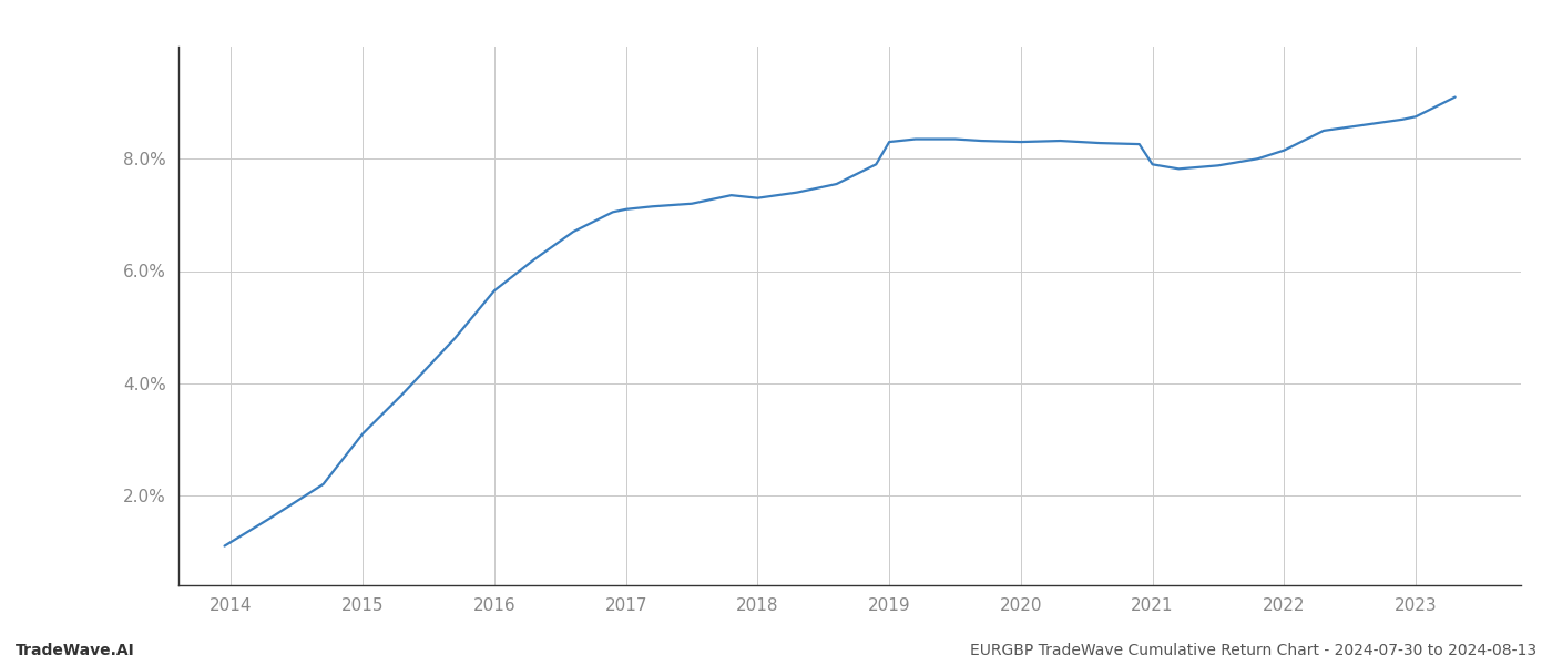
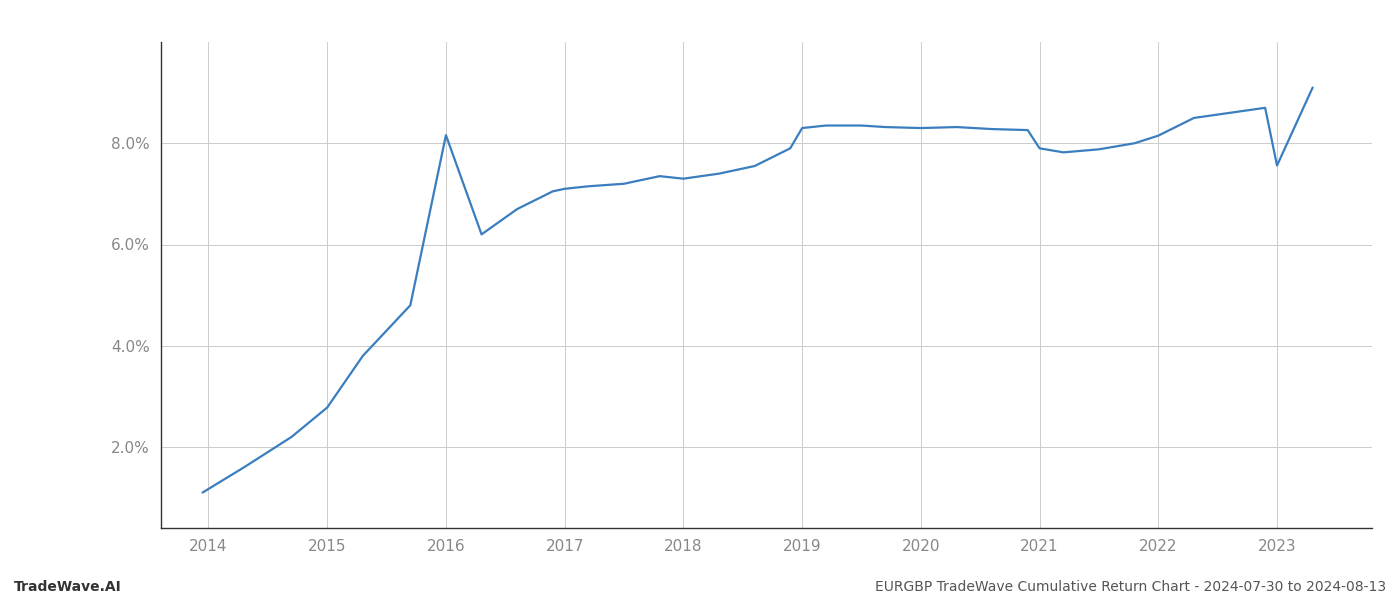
2015: 3.10% -> 2.78%
2016: 5.65% -> 8.16%
2023: 8.75% -> 7.56%
